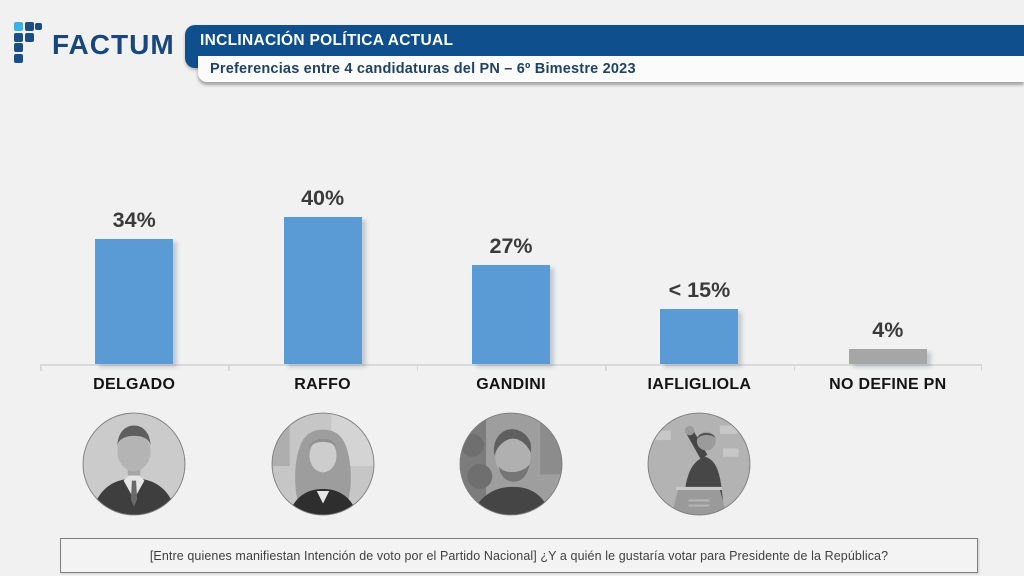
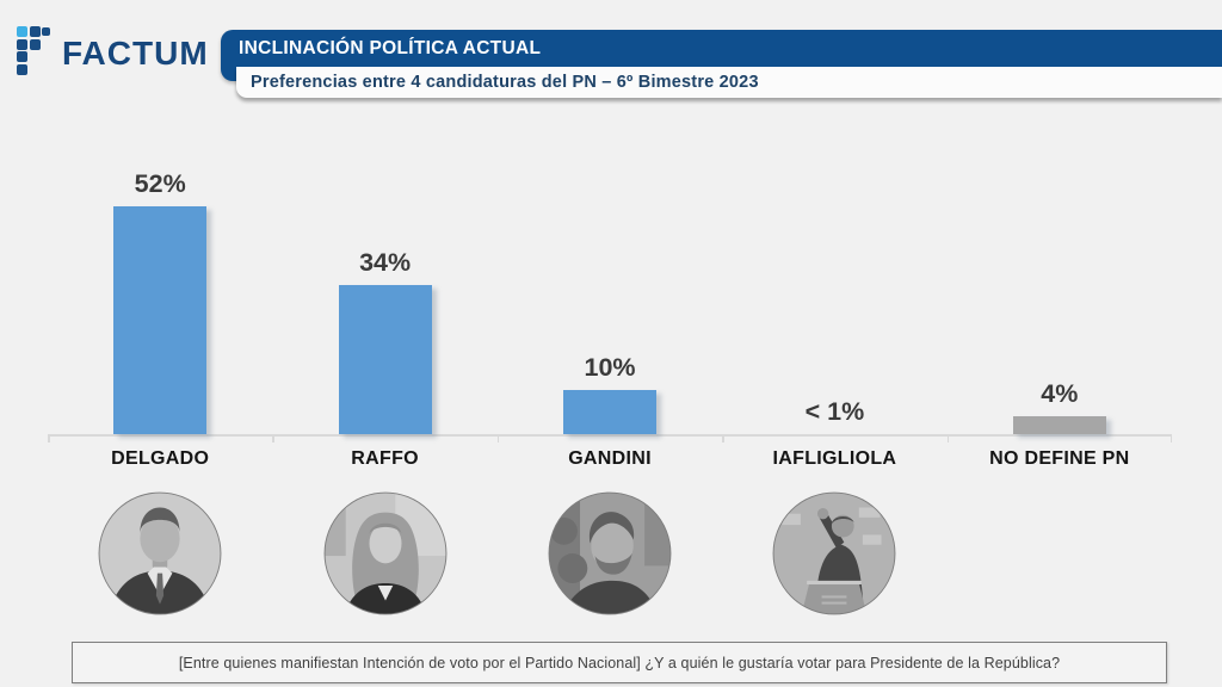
DELGADO: 34% -> 52%
RAFFO: 40% -> 34%
GANDINI: 27% -> 10%
IAFLIGLIOLA: 15% -> 1%
